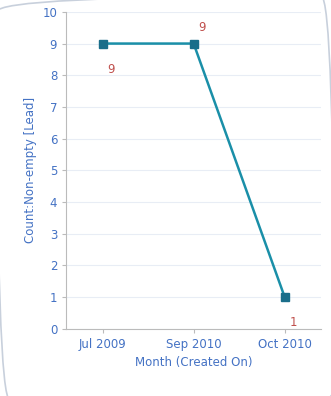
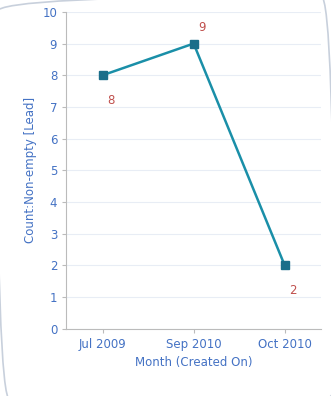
Jul 2009: 9 -> 8
Oct 2010: 1 -> 2
